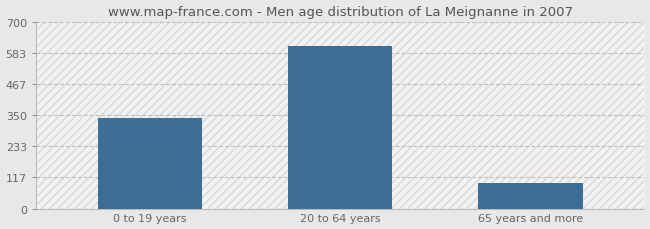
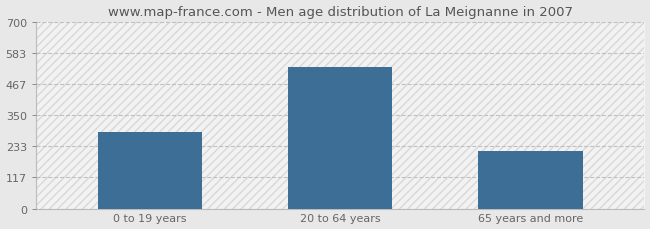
0 to 19 years: 338 -> 285
20 to 64 years: 610 -> 530
65 years and more: 95 -> 215
